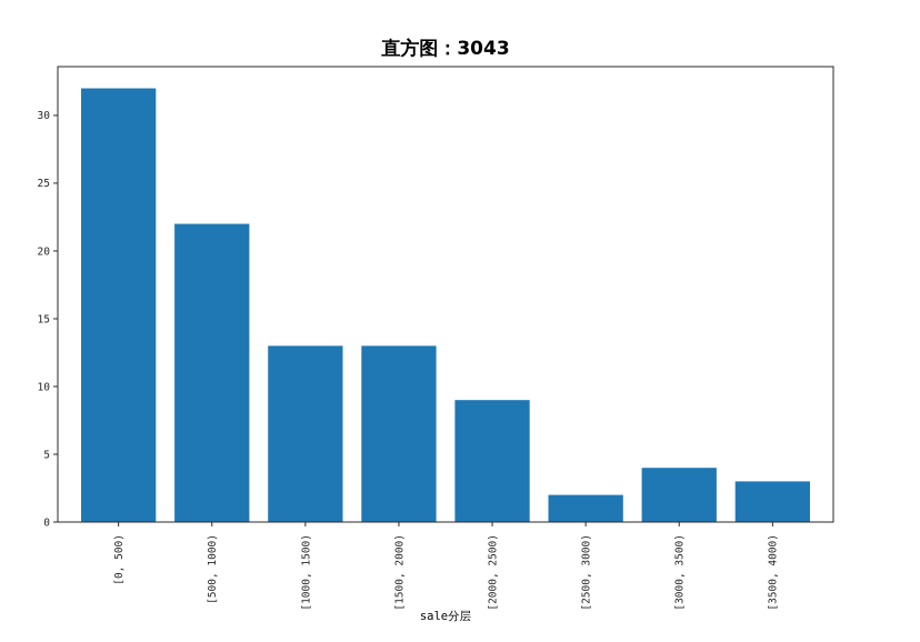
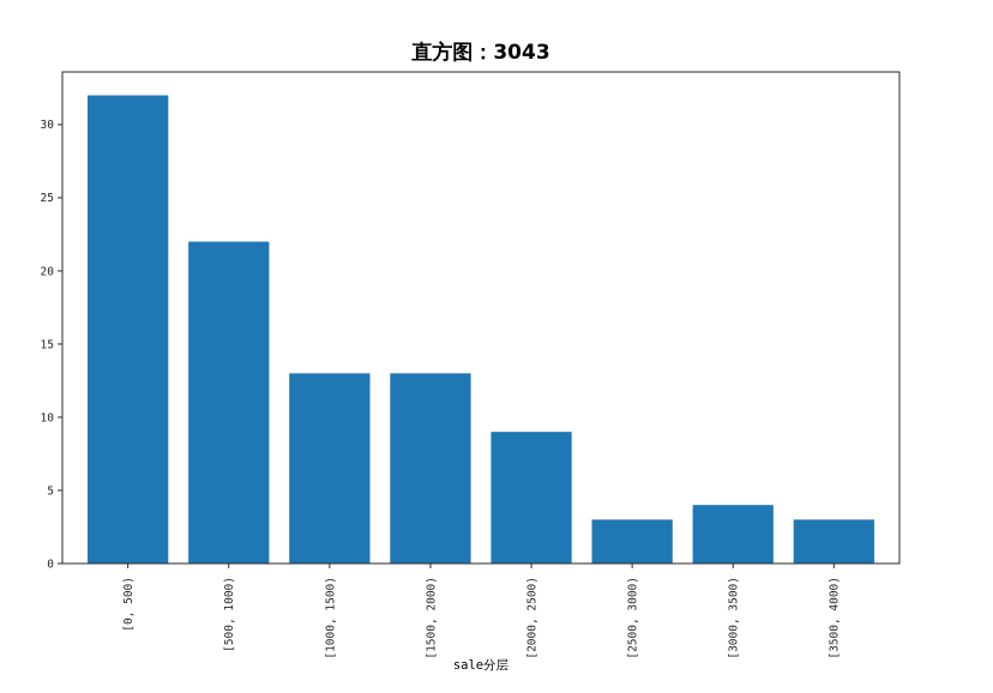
[2500, 3000): 2 -> 3
